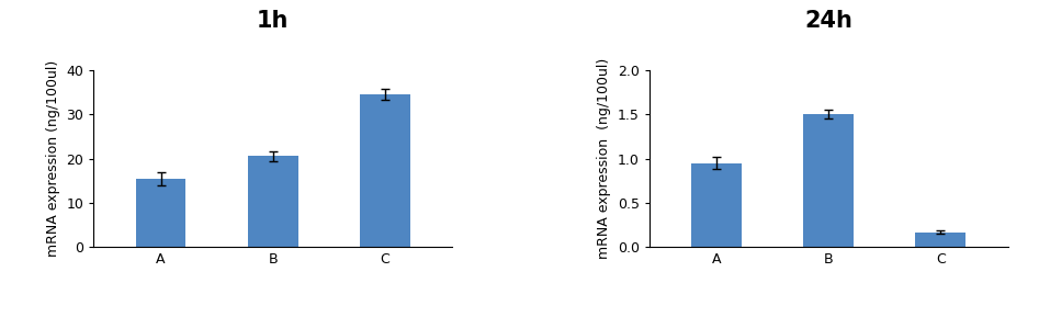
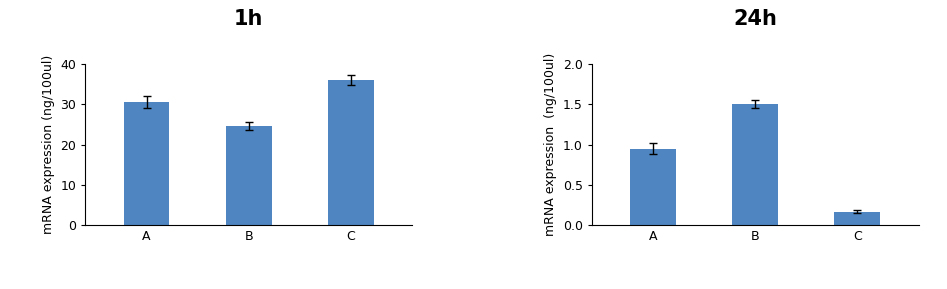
1h/A: 15.5 -> 30.5
1h/B: 20.5 -> 24.5
1h/C: 34.5 -> 36.0
